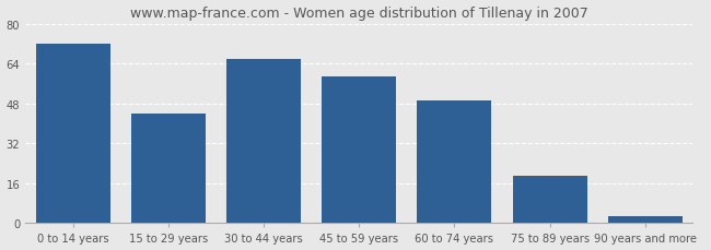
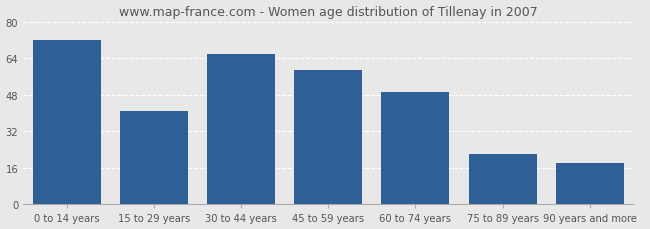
15 to 29 years: 44 -> 41
75 to 89 years: 19 -> 22
90 years and more: 3 -> 18
